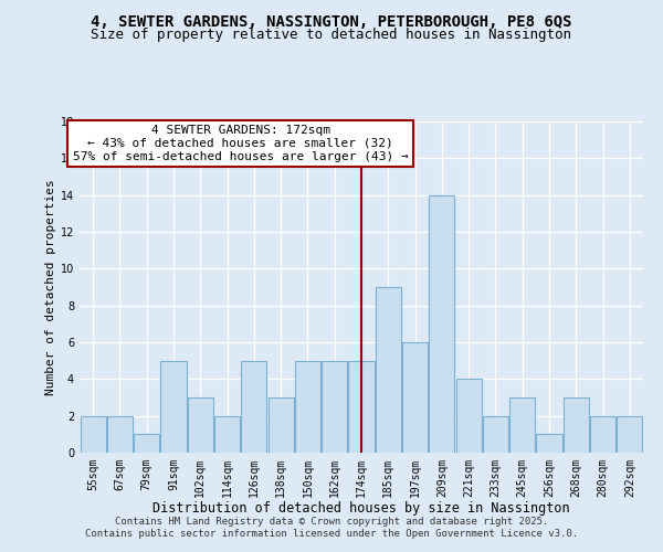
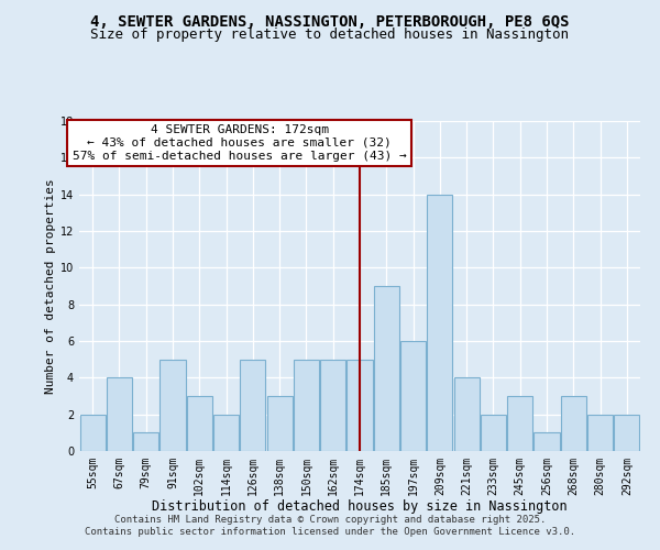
67sqm: 2 -> 4
